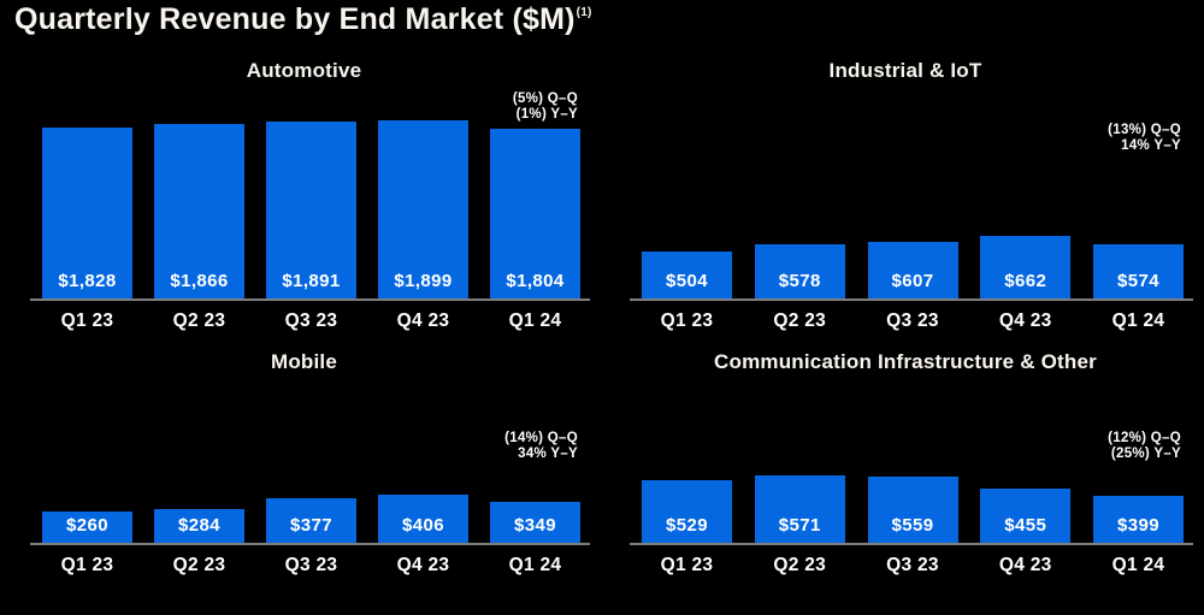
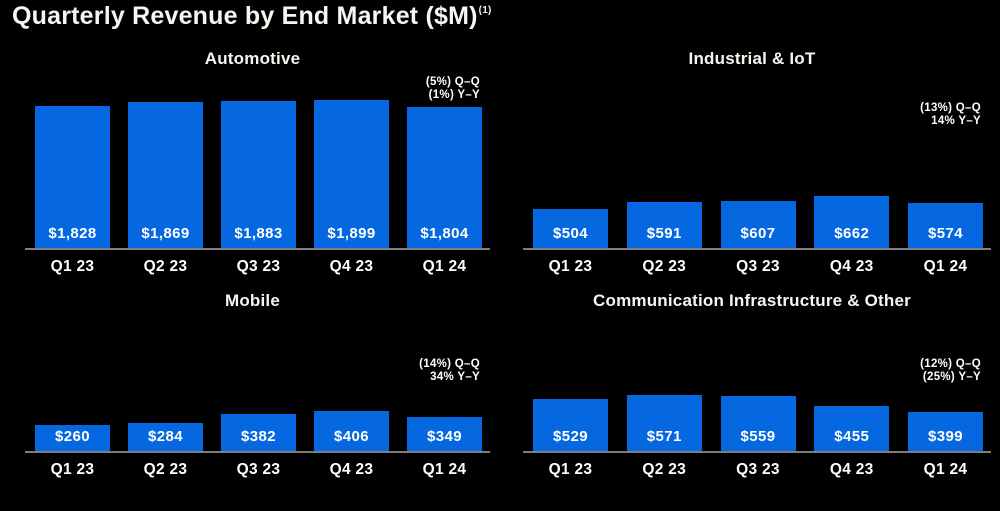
Automotive/Q2 23: $1,866 -> $1,869
Automotive/Q3 23: $1,891 -> $1,883
Industrial & IoT/Q2 23: $578 -> $591
Mobile/Q3 23: $377 -> $382
